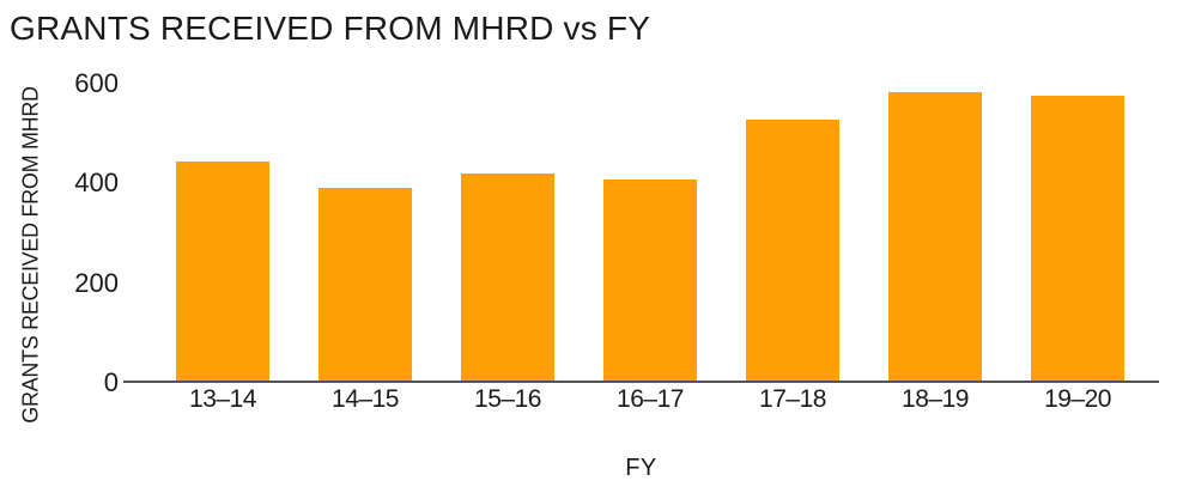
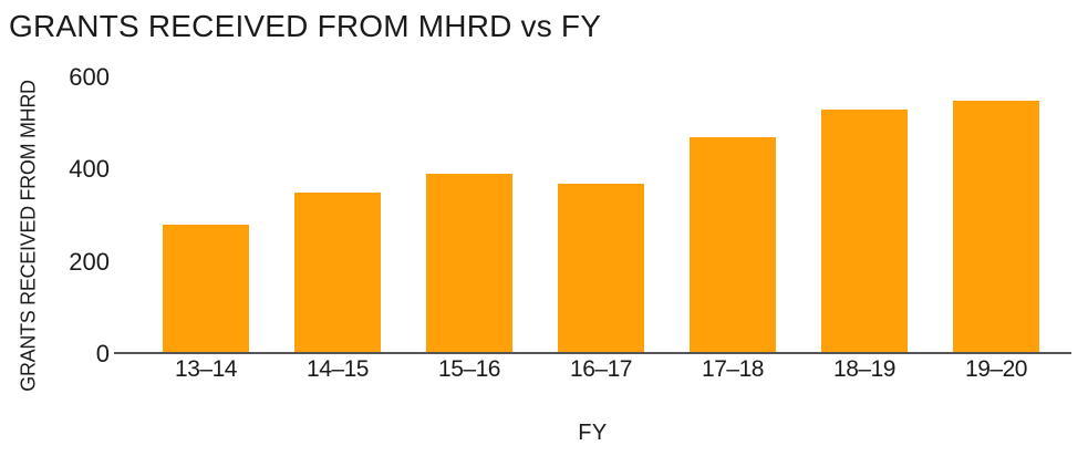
13–14: 440 -> 280
14–15: 390 -> 350
15–16: 420 -> 390
16–17: 410 -> 370
17–18: 530 -> 470
18–19: 580 -> 530
19–20: 580 -> 550
